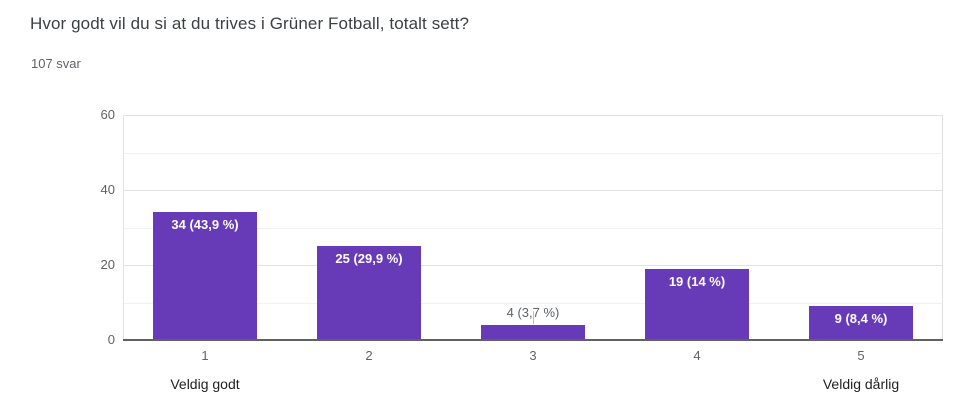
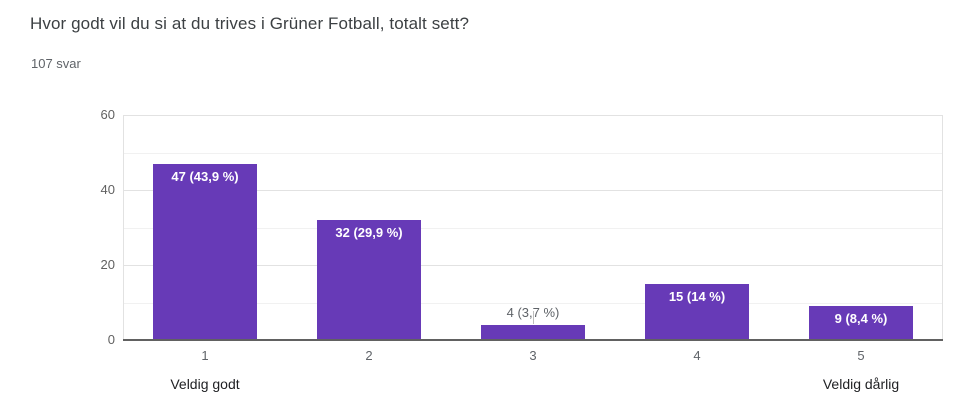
1: 34 -> 47
2: 25 -> 32
4: 19 -> 15
